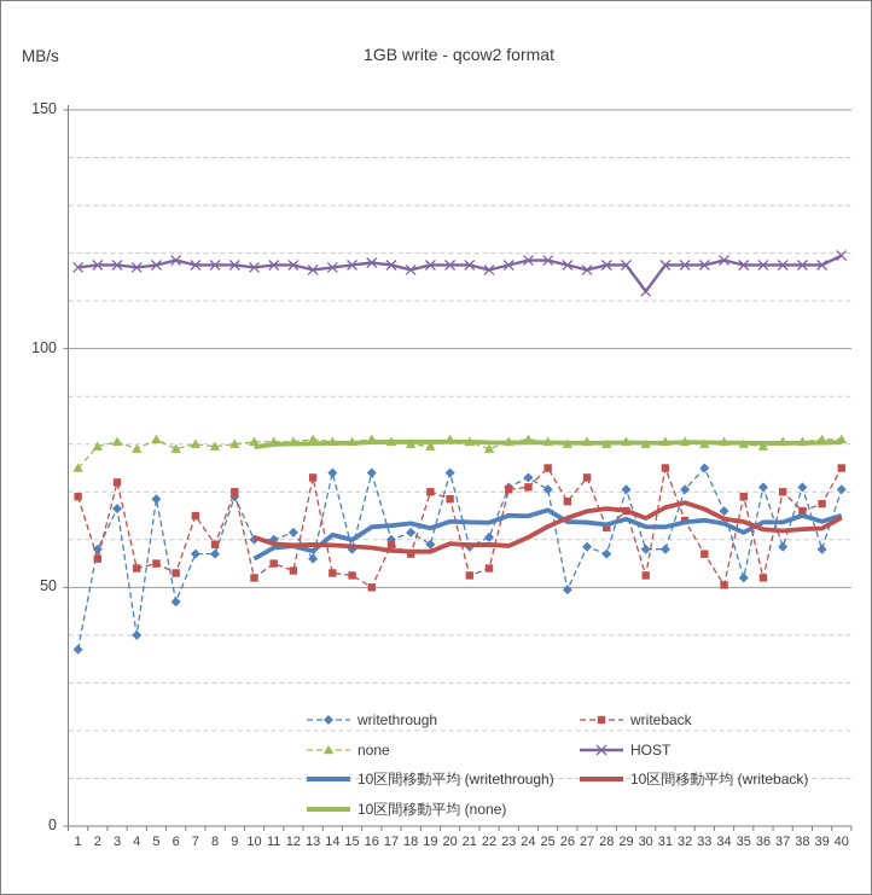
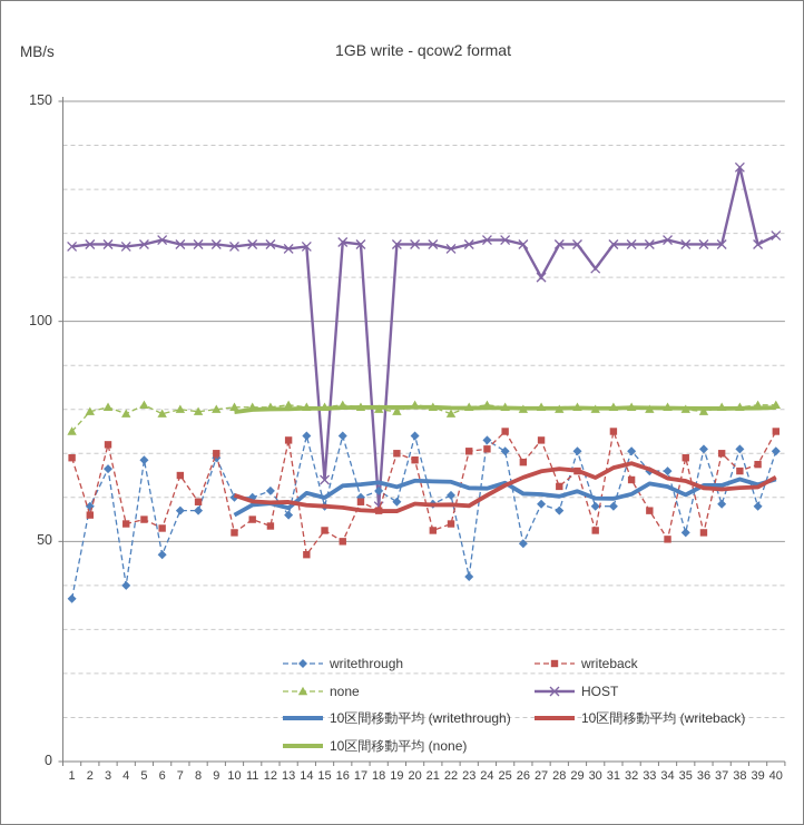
writeback/14: 53 -> 47
HOST/15: 118 -> 64
HOST/18: 116 -> 58
writethrough/23: 71 -> 42
HOST/27: 116 -> 110
writethrough/33: 75 -> 66
HOST/38: 118 -> 135
